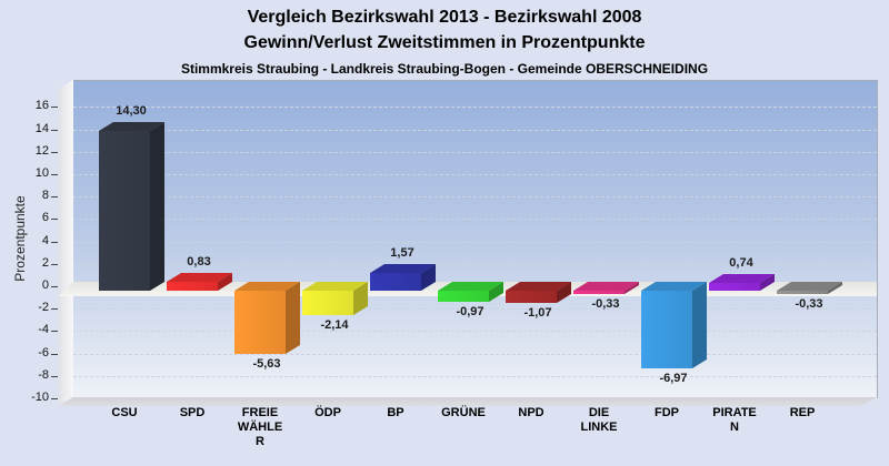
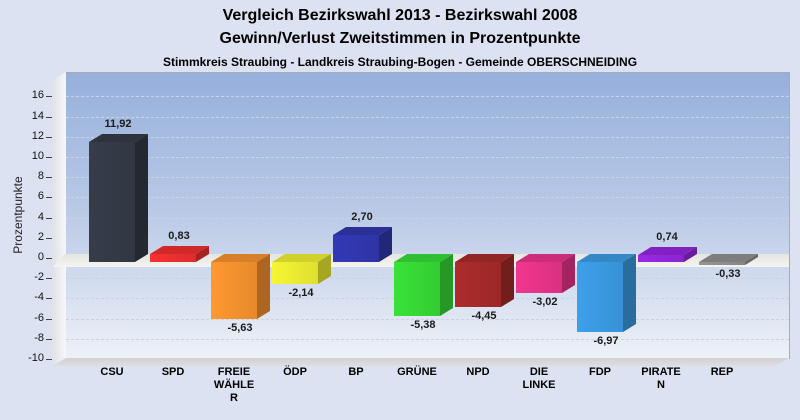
CSU: 14,30 -> 11,92
BP: 1,57 -> 2,70
GRÜNE: -0,97 -> -5,38
NPD: -1,07 -> -4,45
DIE LINKE: -0,33 -> -3,02
